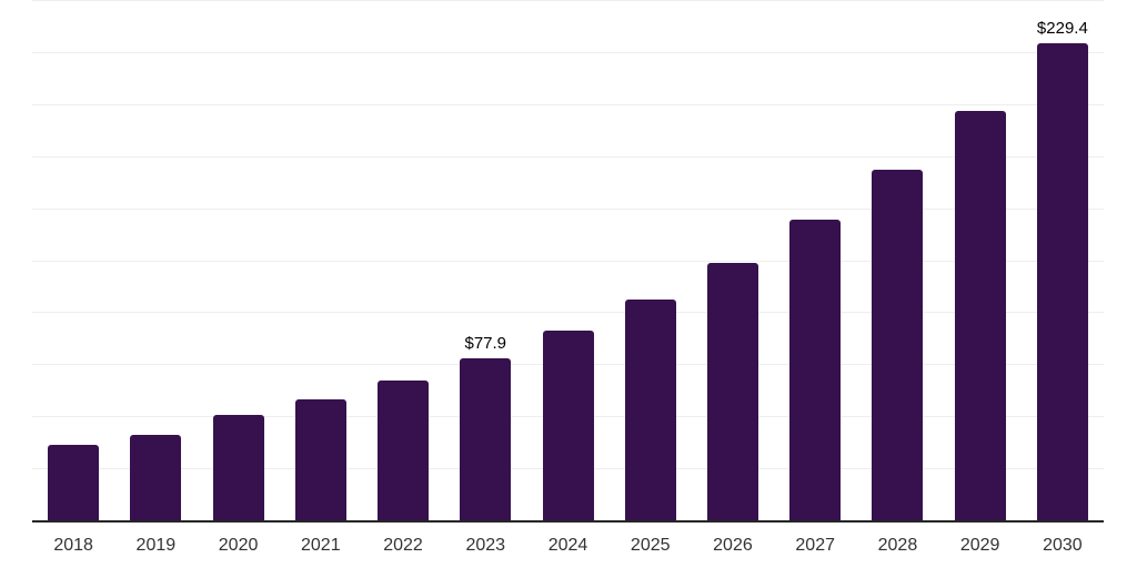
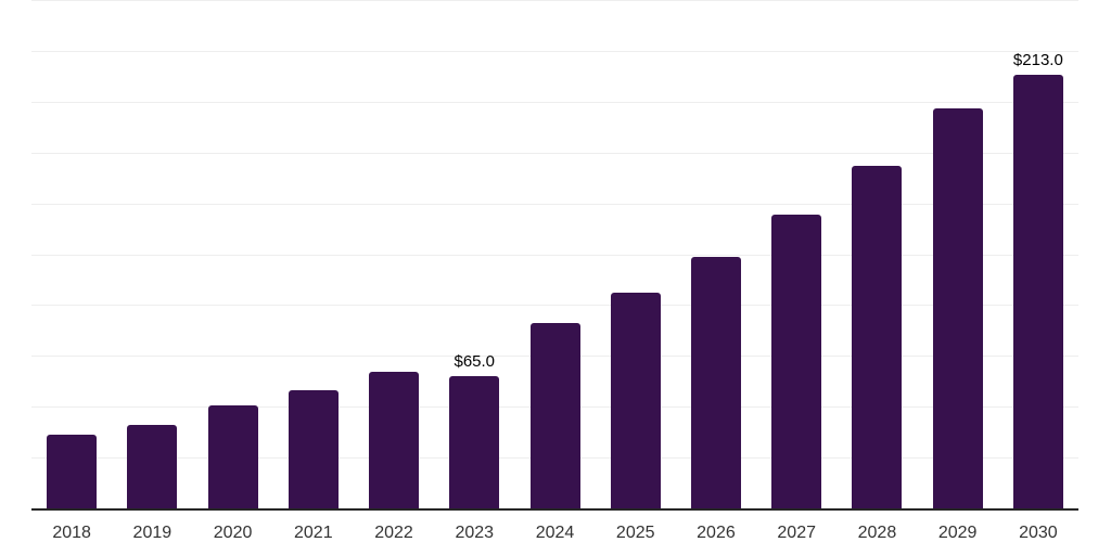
2023: $77.9 -> $65.0
2030: $229.4 -> $213.0
